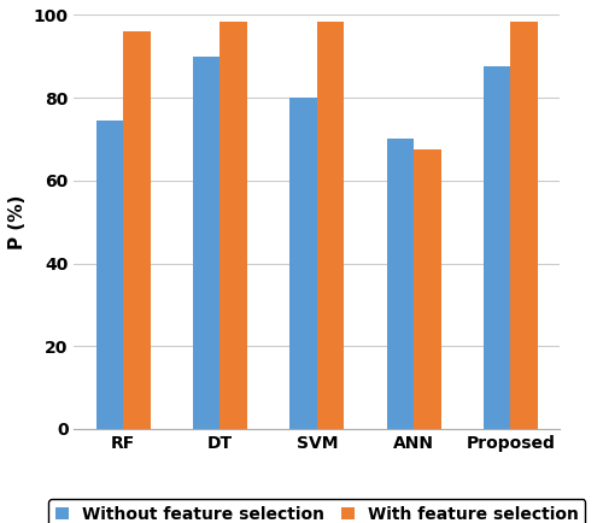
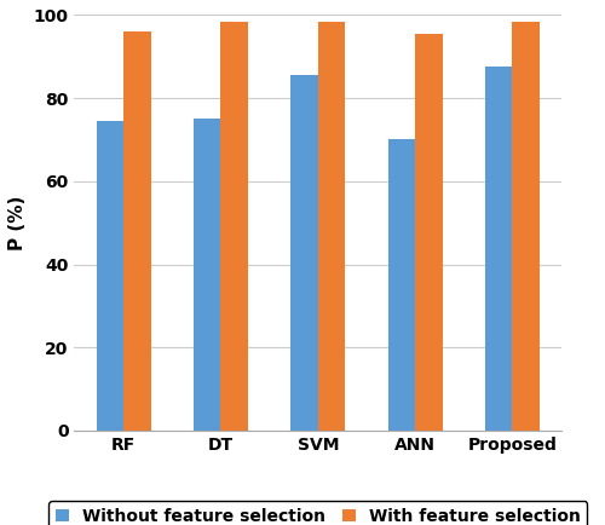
Without feature selection/DT: 90.0 -> 75.0
Without feature selection/SVM: 80.0 -> 85.5
With feature selection/ANN: 67.5 -> 95.5
